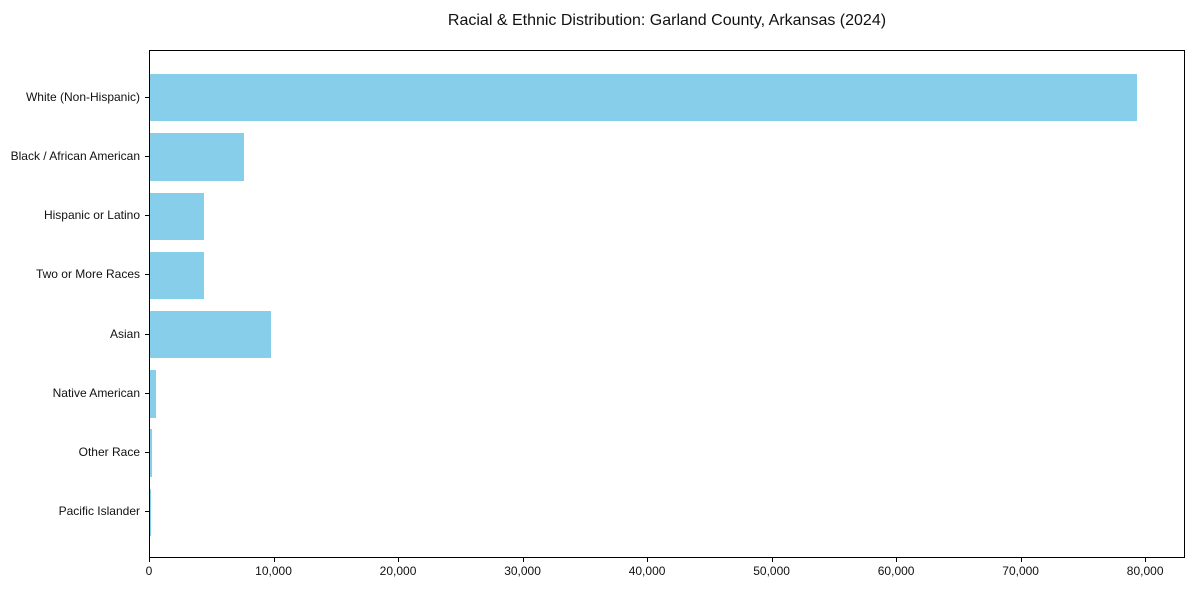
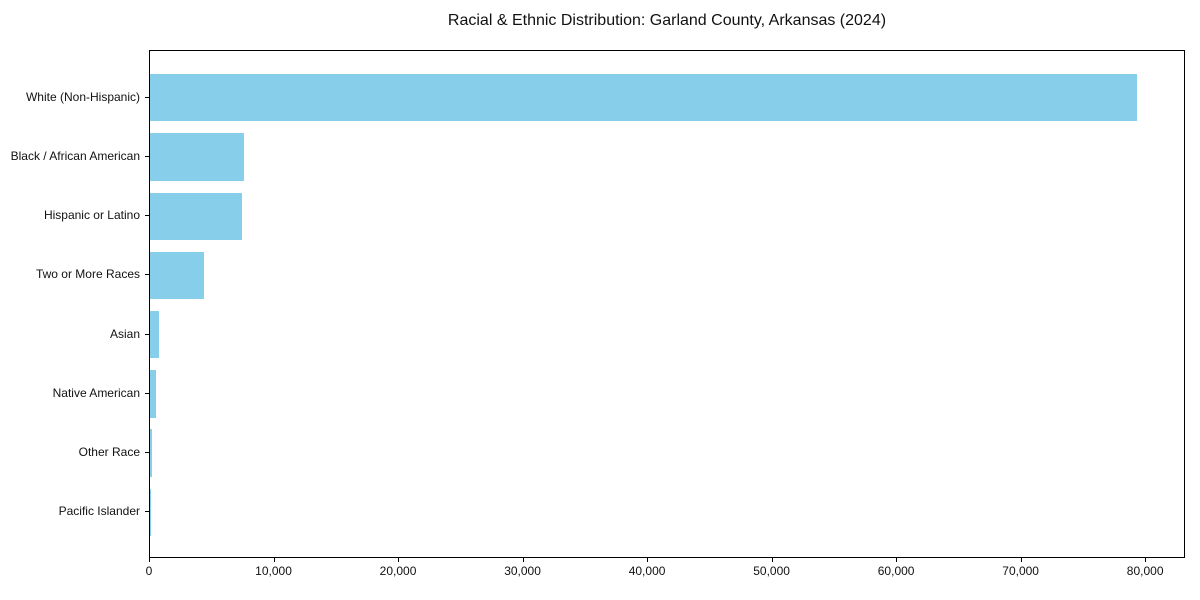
Hispanic or Latino: 4300 -> 7400
Asian: 9700 -> 700
